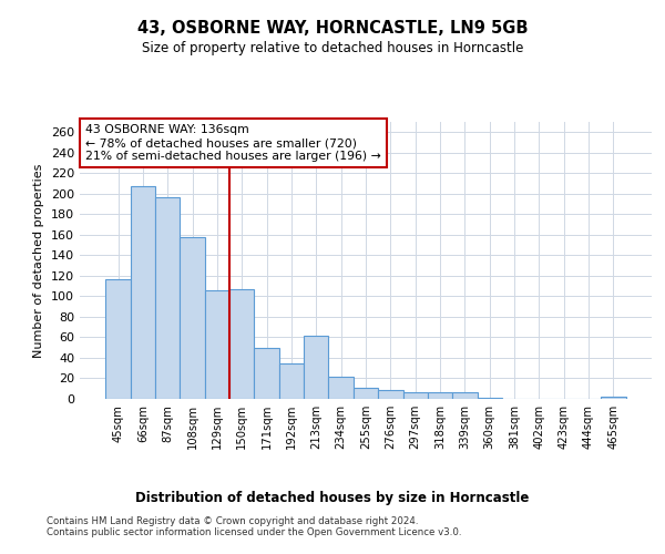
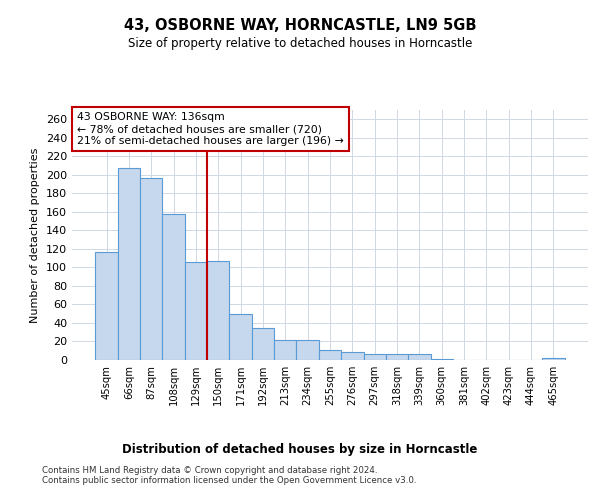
213sqm: 62 -> 22
